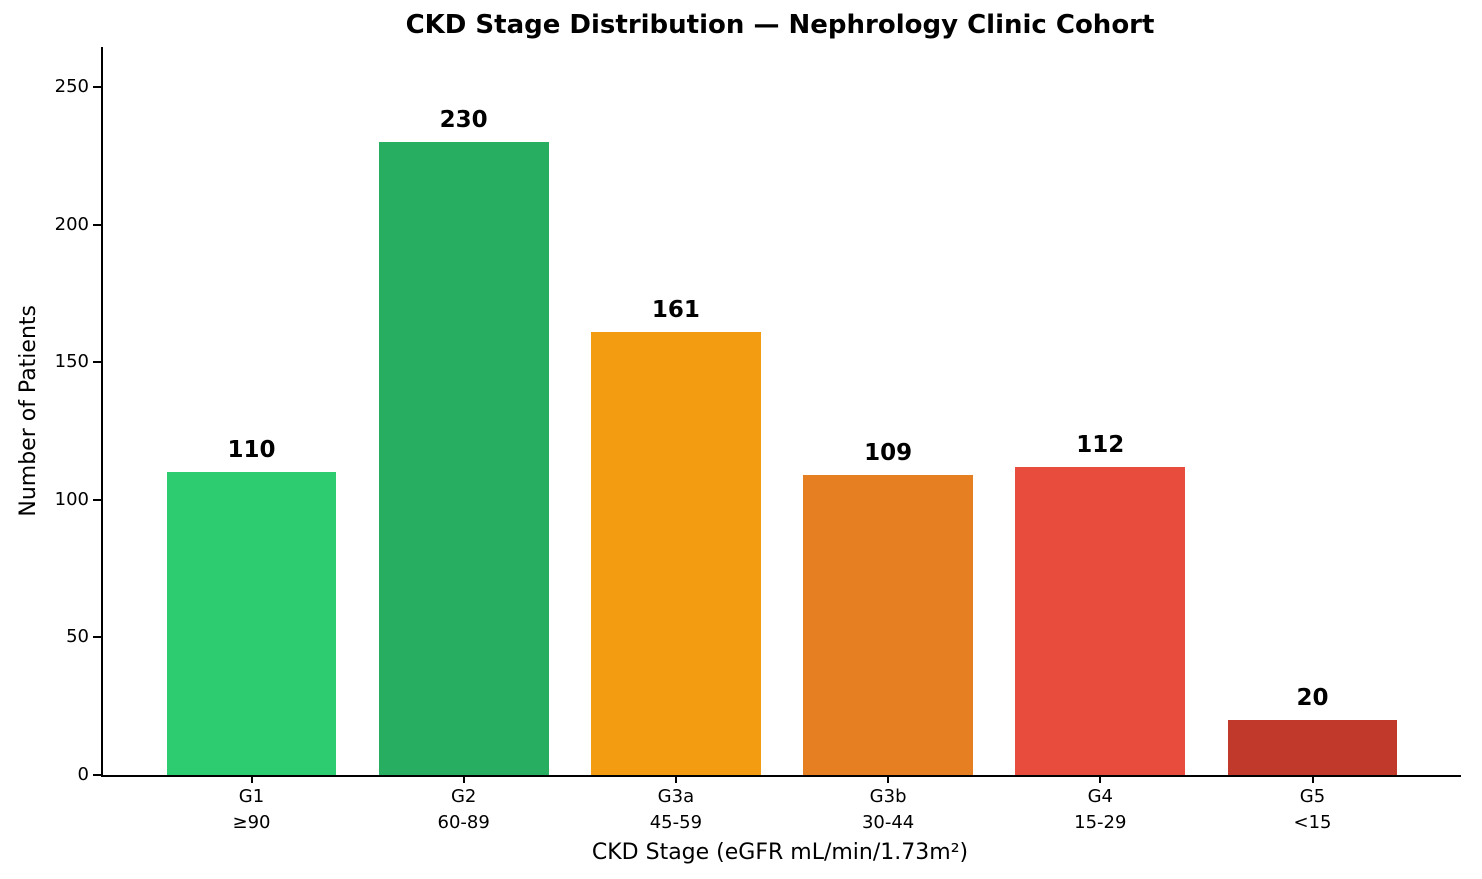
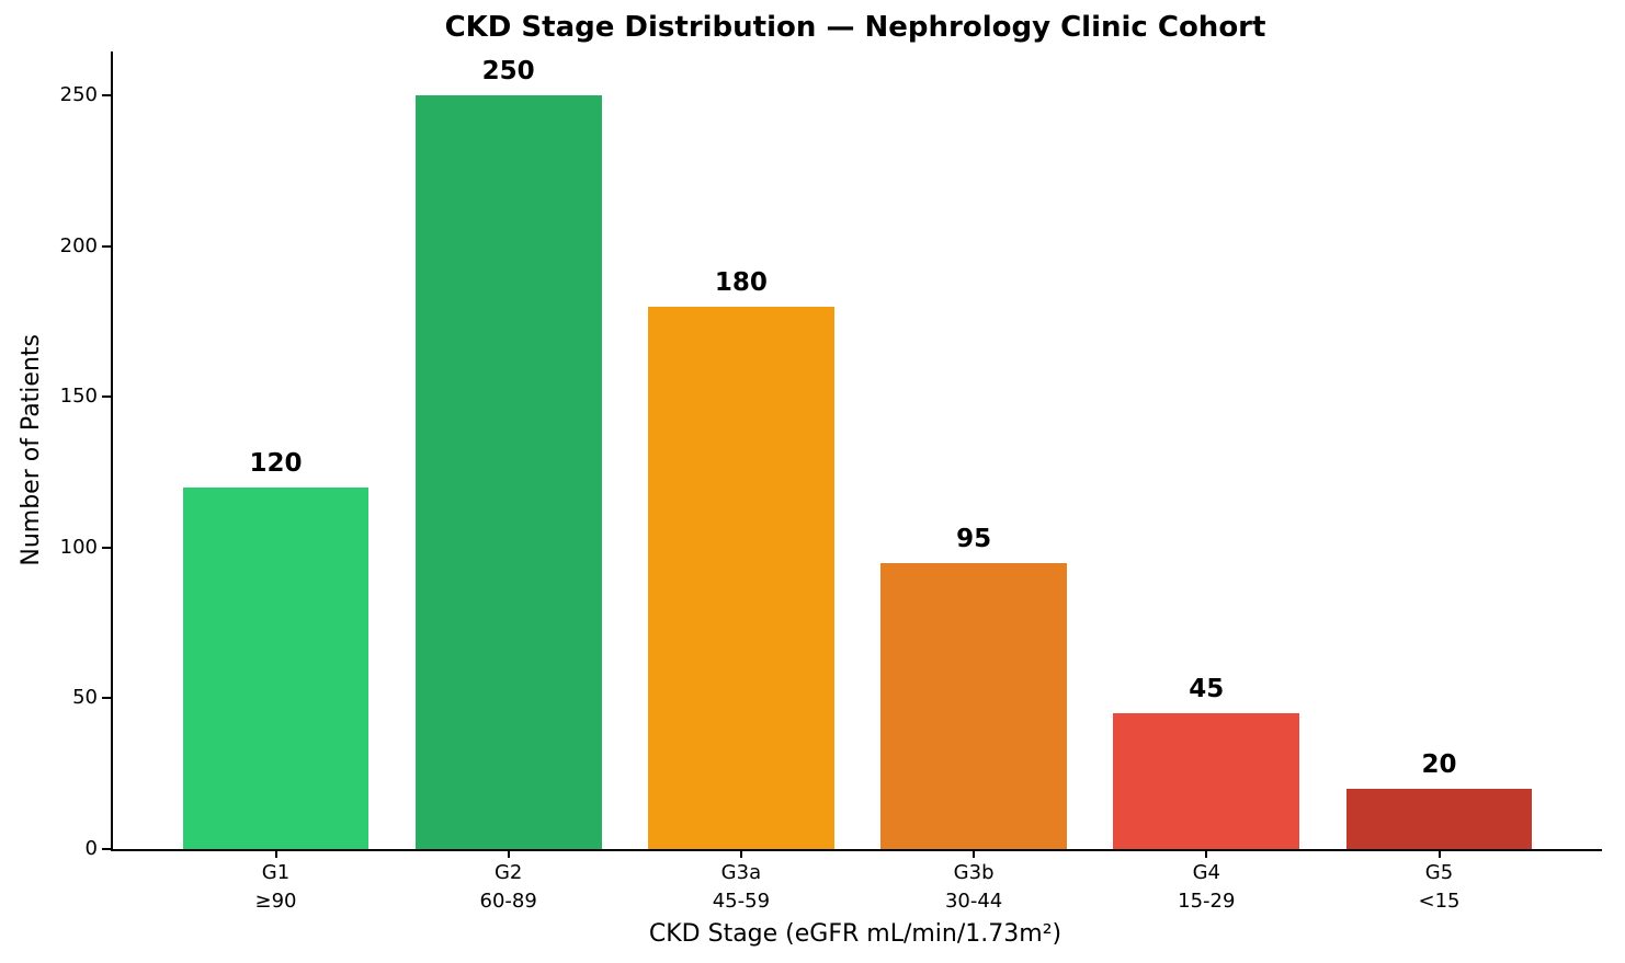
G1: 110 -> 120
G2: 230 -> 250
G3a: 161 -> 180
G3b: 109 -> 95
G4: 112 -> 45
